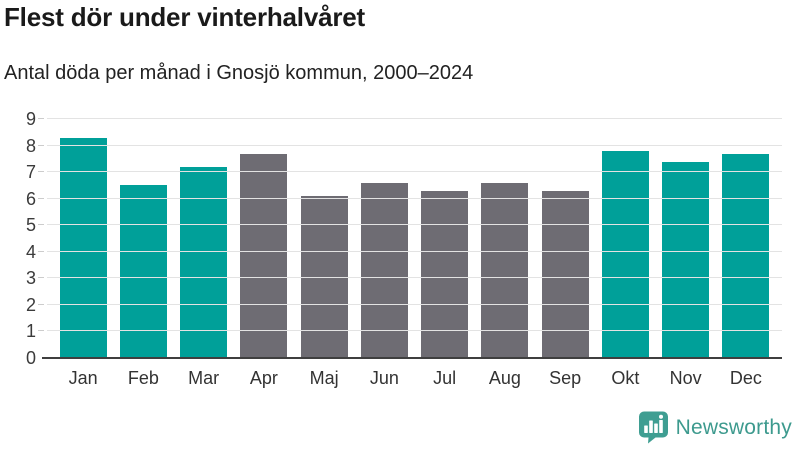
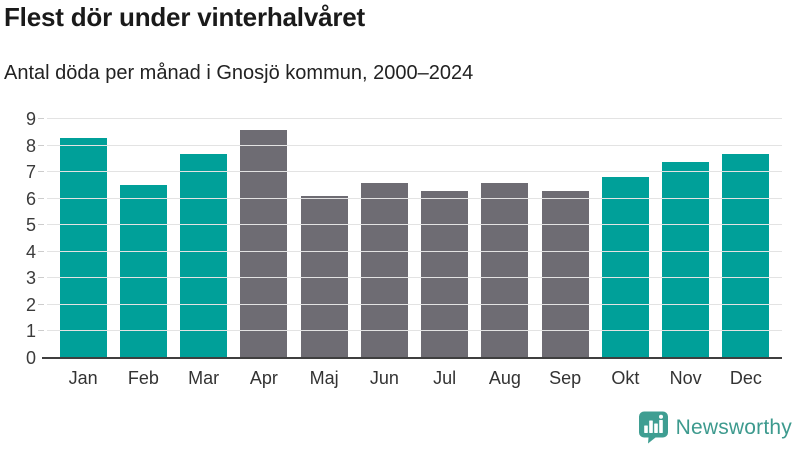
Mar: 7.2 -> 7.7
Apr: 7.7 -> 8.6
Okt: 7.8 -> 6.8
